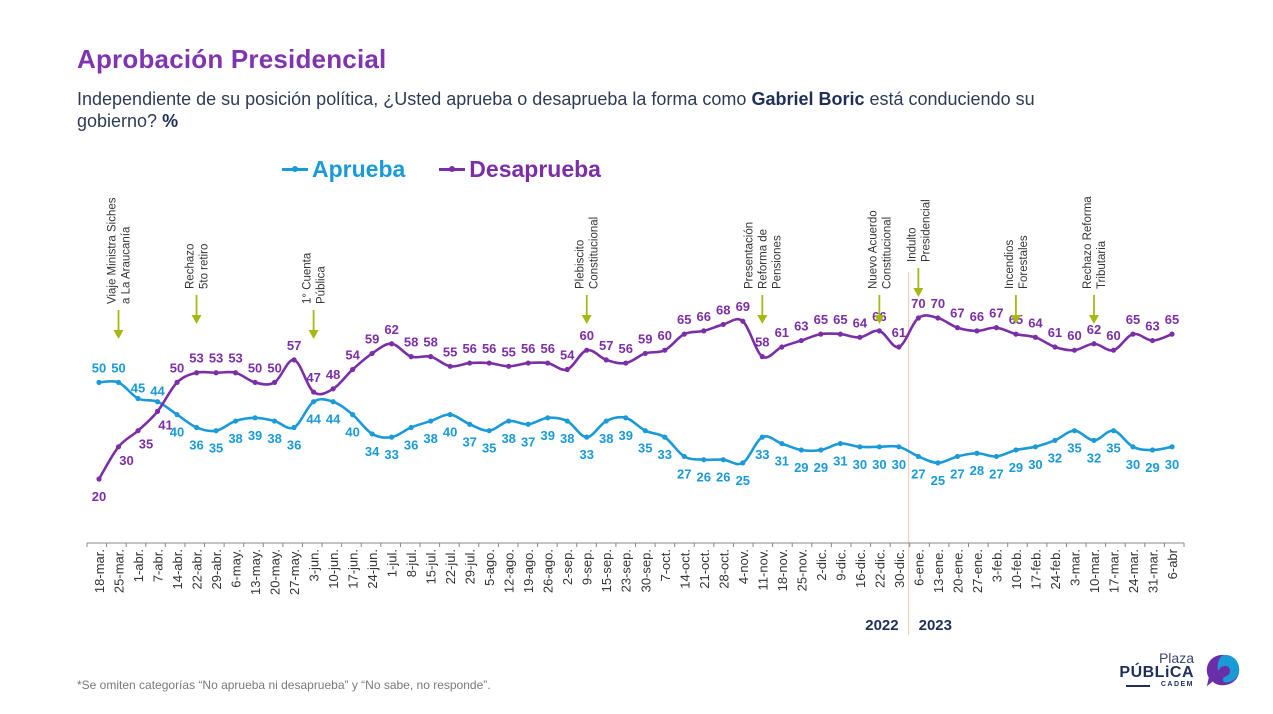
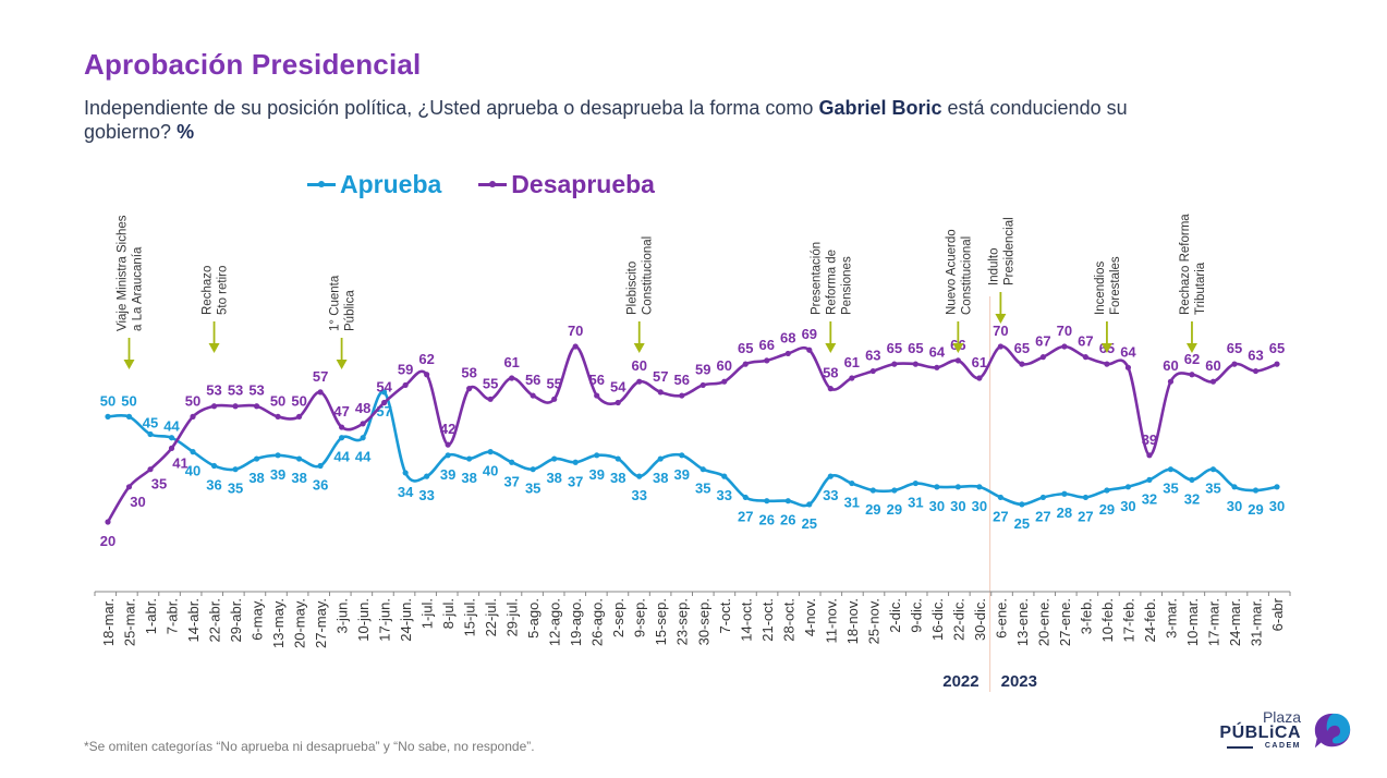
Aprueba/17-jun.: 40 -> 57
Aprueba/8-jul.: 36 -> 39
Desaprueba/8-jul.: 58 -> 42
Desaprueba/29-jul.: 56 -> 61
Desaprueba/19-ago.: 56 -> 70
Desaprueba/13-ene.: 70 -> 65
Desaprueba/27-ene.: 66 -> 70
Desaprueba/24-feb.: 61 -> 39
